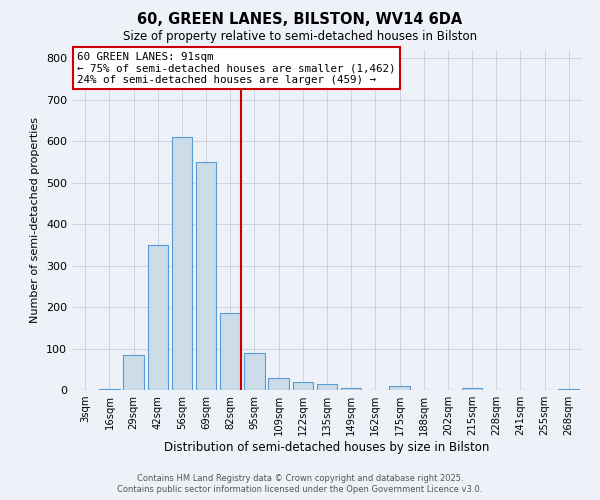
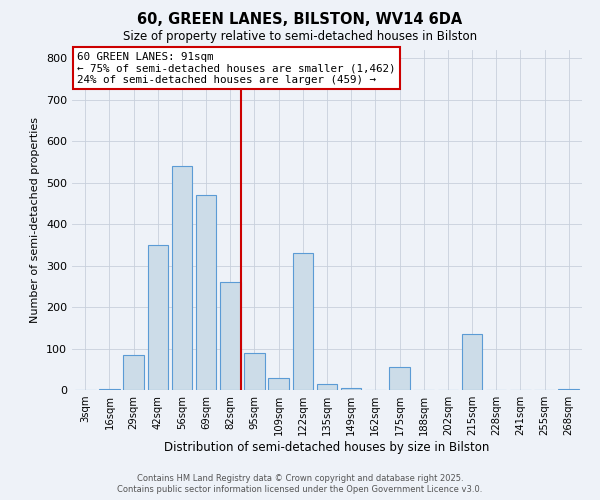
56sqm: 610 -> 540
69sqm: 550 -> 470
82sqm: 185 -> 260
122sqm: 20 -> 330
175sqm: 10 -> 55
215sqm: 5 -> 135
